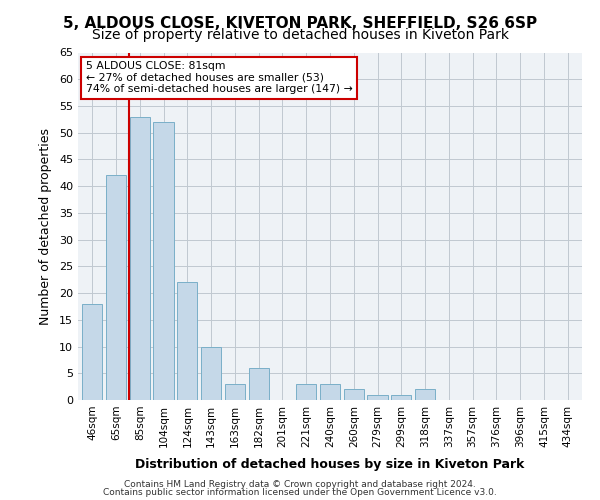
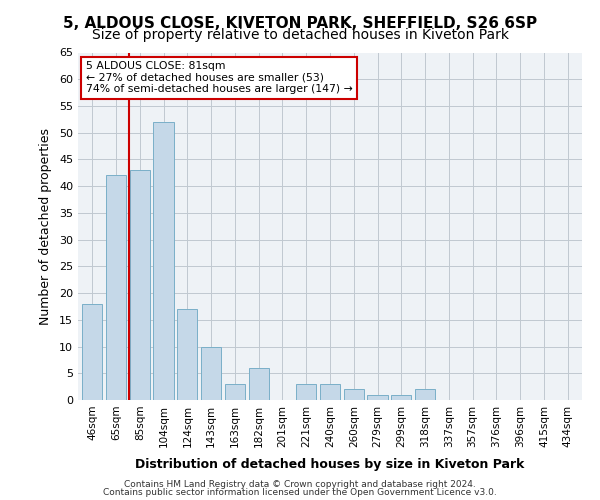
85sqm: 53 -> 43
124sqm: 22 -> 17
